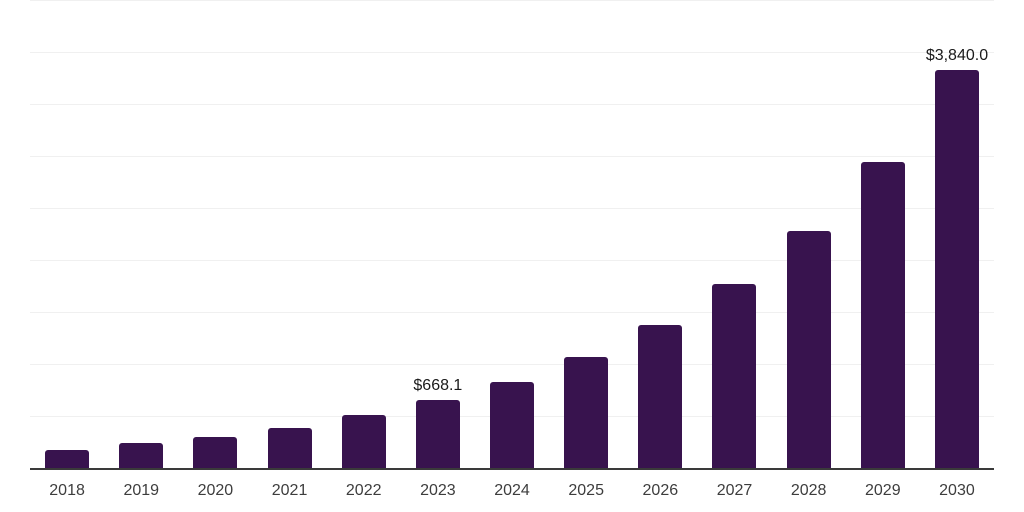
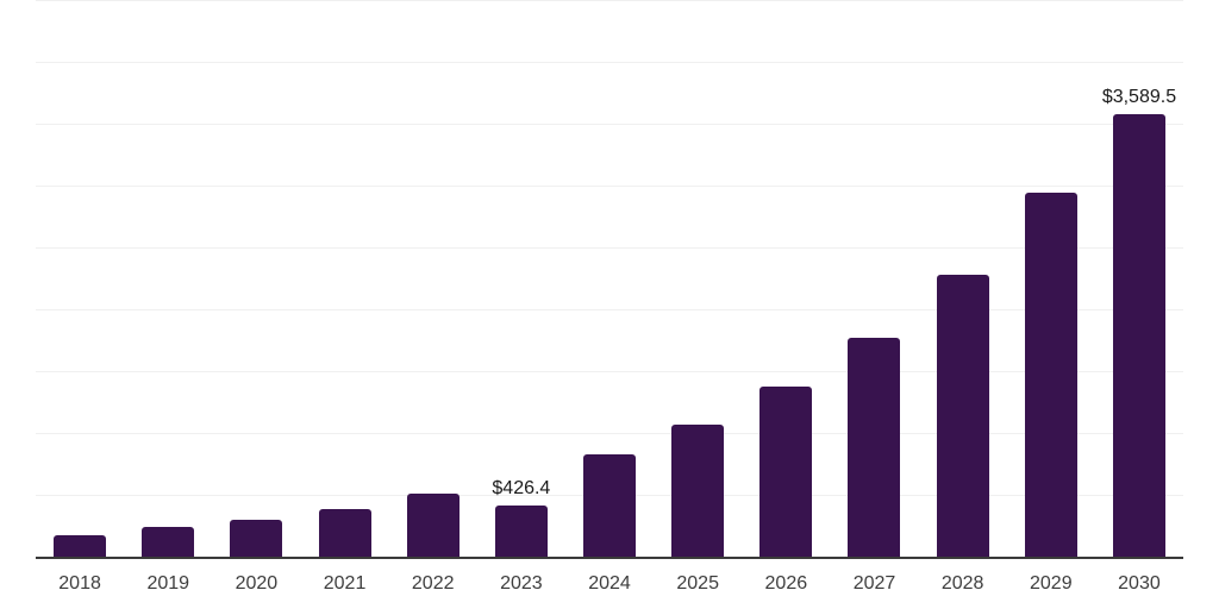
2023: $668.1 -> $426.4
2030: $3,840.0 -> $3,589.5
